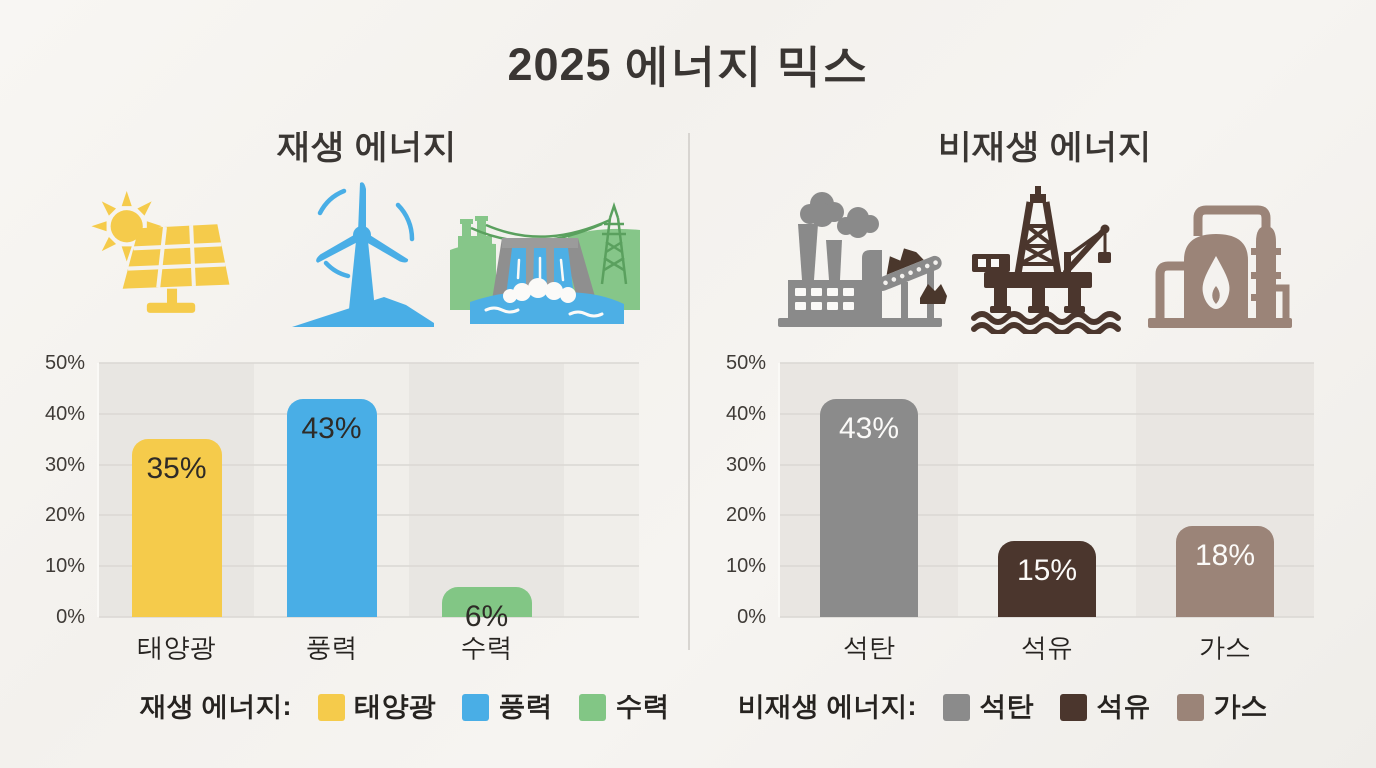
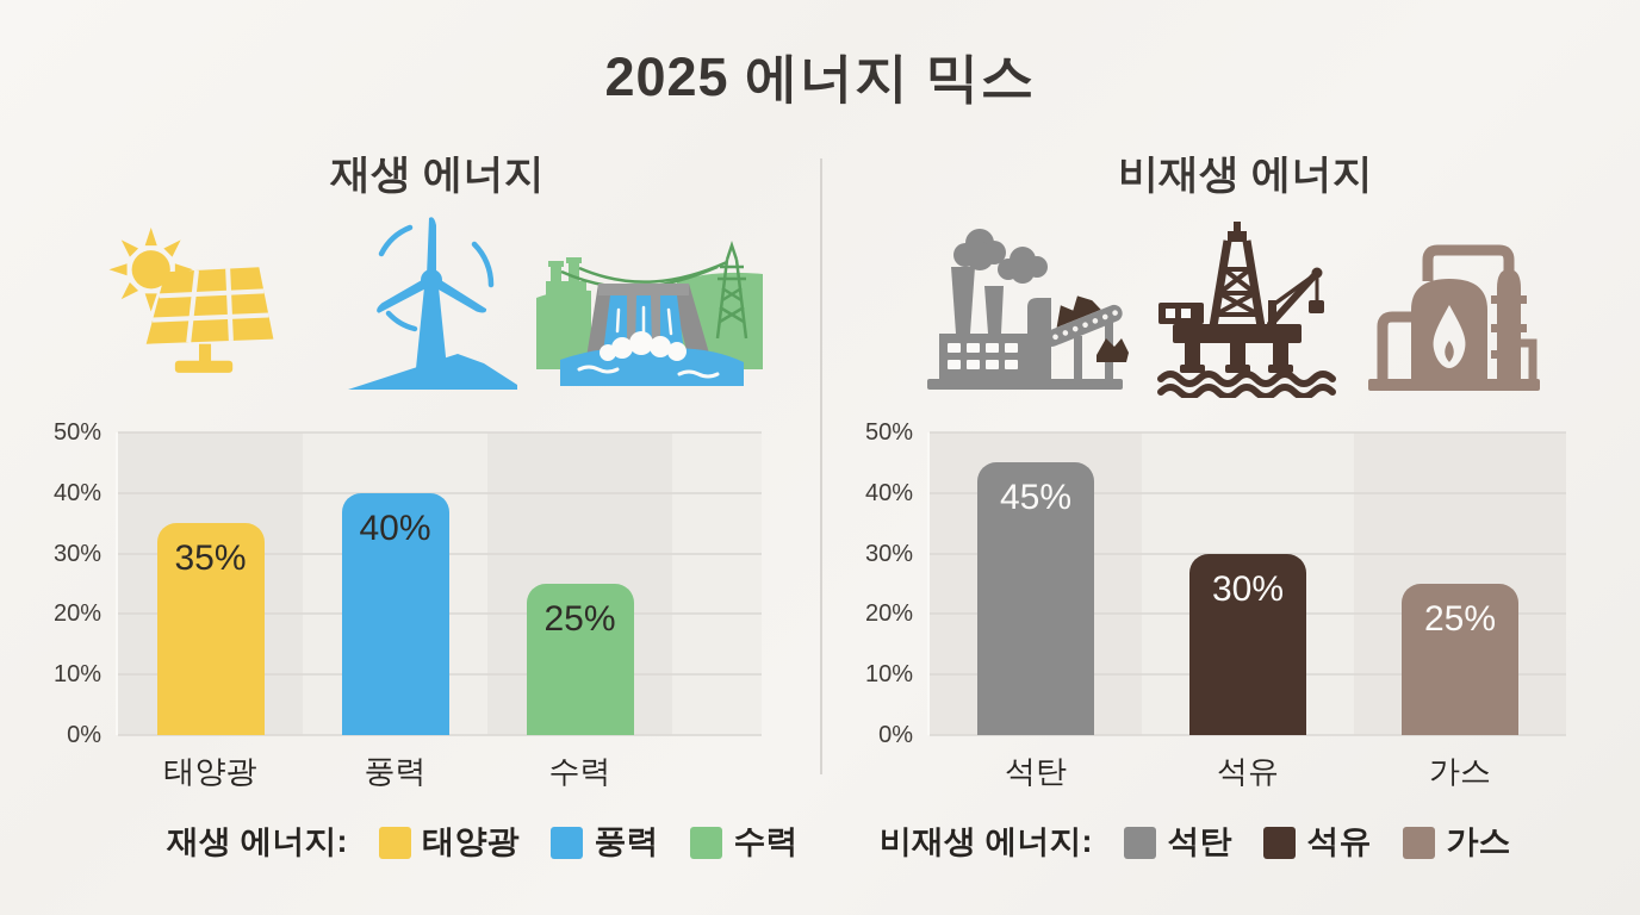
재생 에너지/풍력: 43% -> 40%
재생 에너지/수력: 6% -> 25%
비재생 에너지/석탄: 43% -> 45%
비재생 에너지/석유: 15% -> 30%
비재생 에너지/가스: 18% -> 25%
